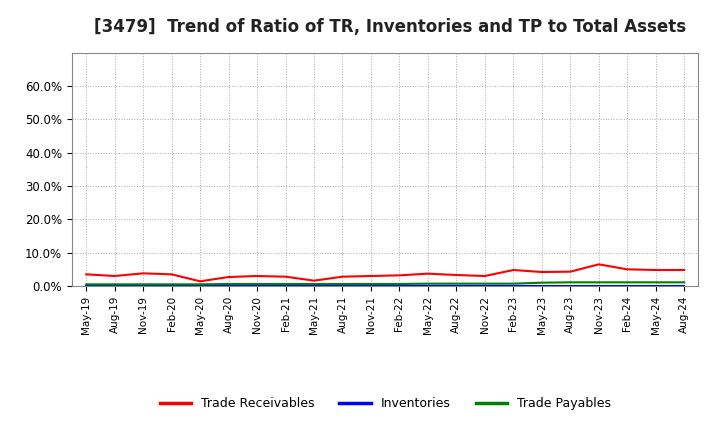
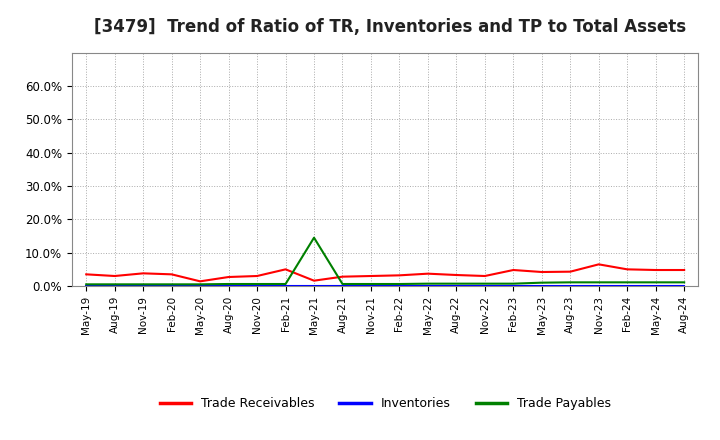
Trade Receivables/Feb-21: 2.8% -> 5.0%
Trade Payables/May-21: 0.6% -> 14.5%
